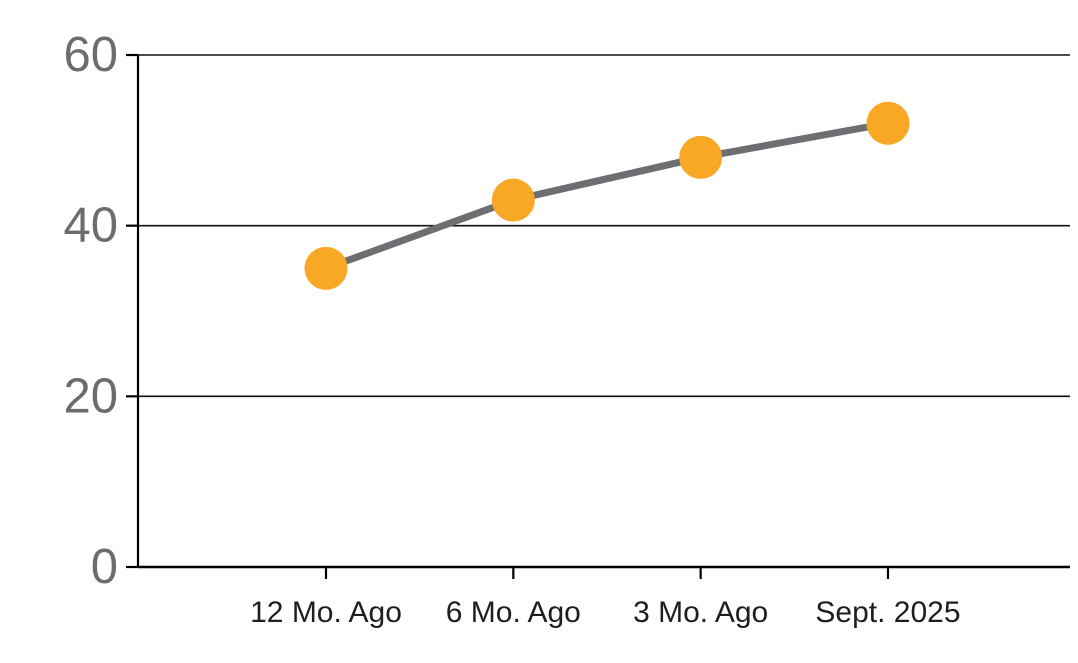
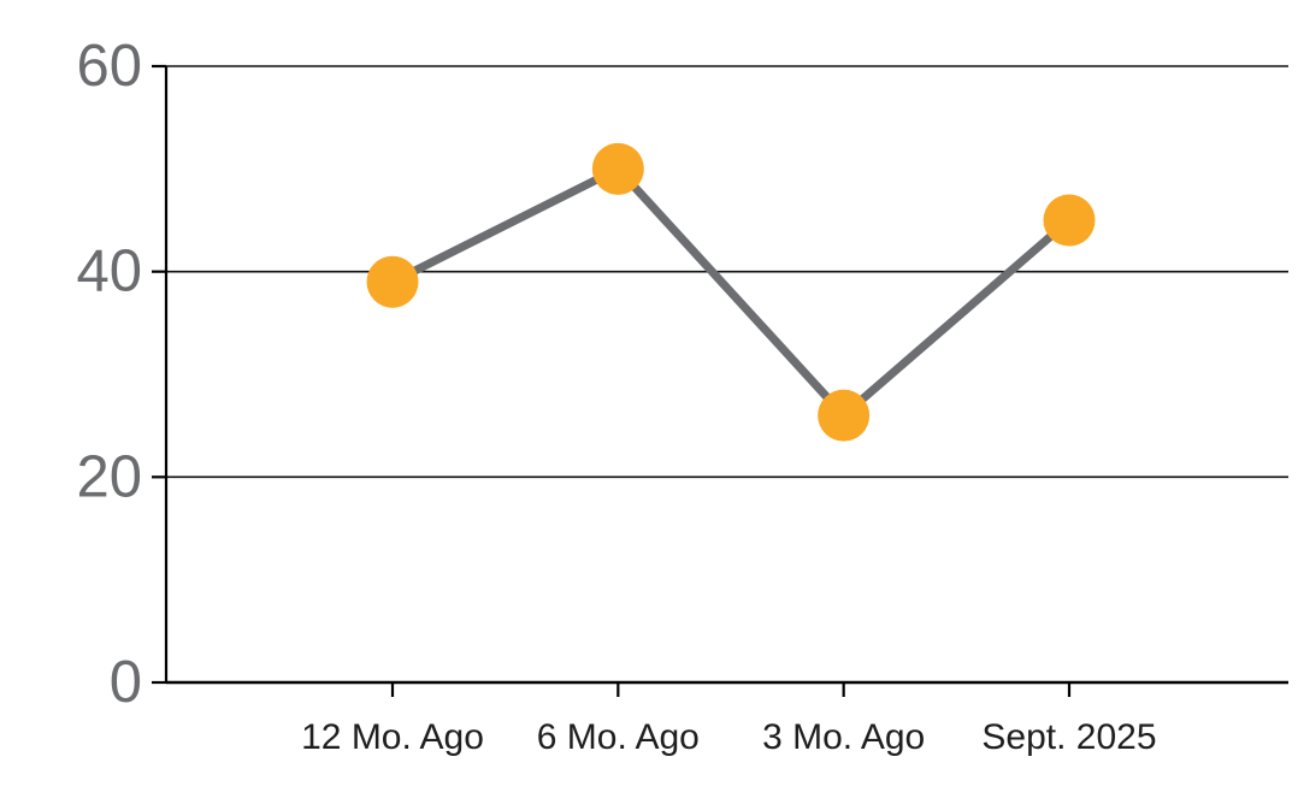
12 Mo. Ago: 35 -> 39
6 Mo. Ago: 43 -> 50
3 Mo. Ago: 48 -> 26
Sept. 2025: 52 -> 45
